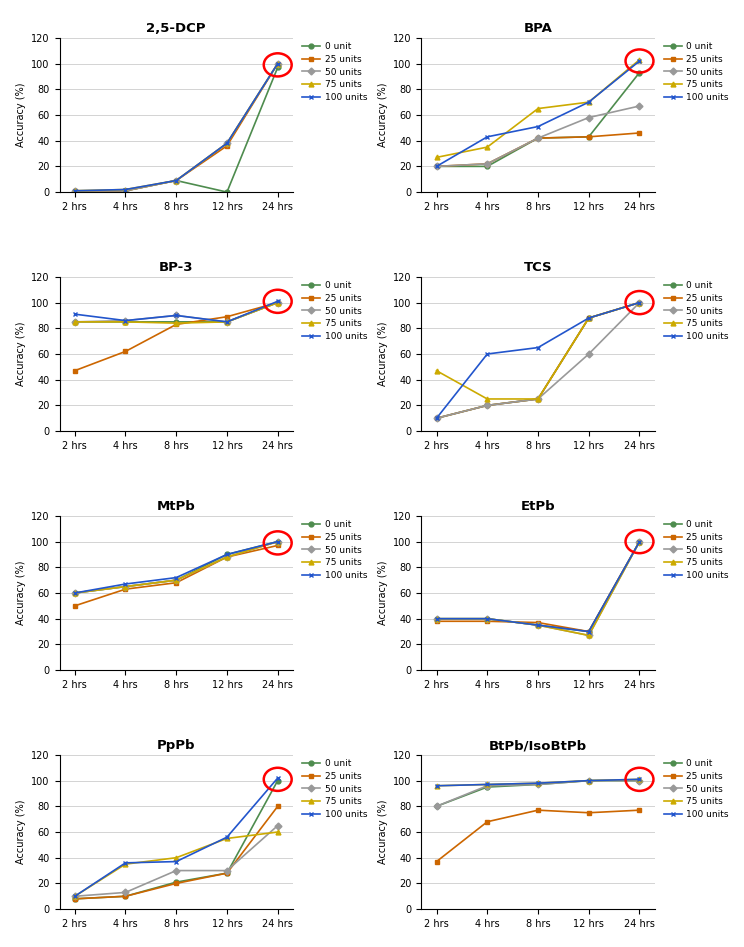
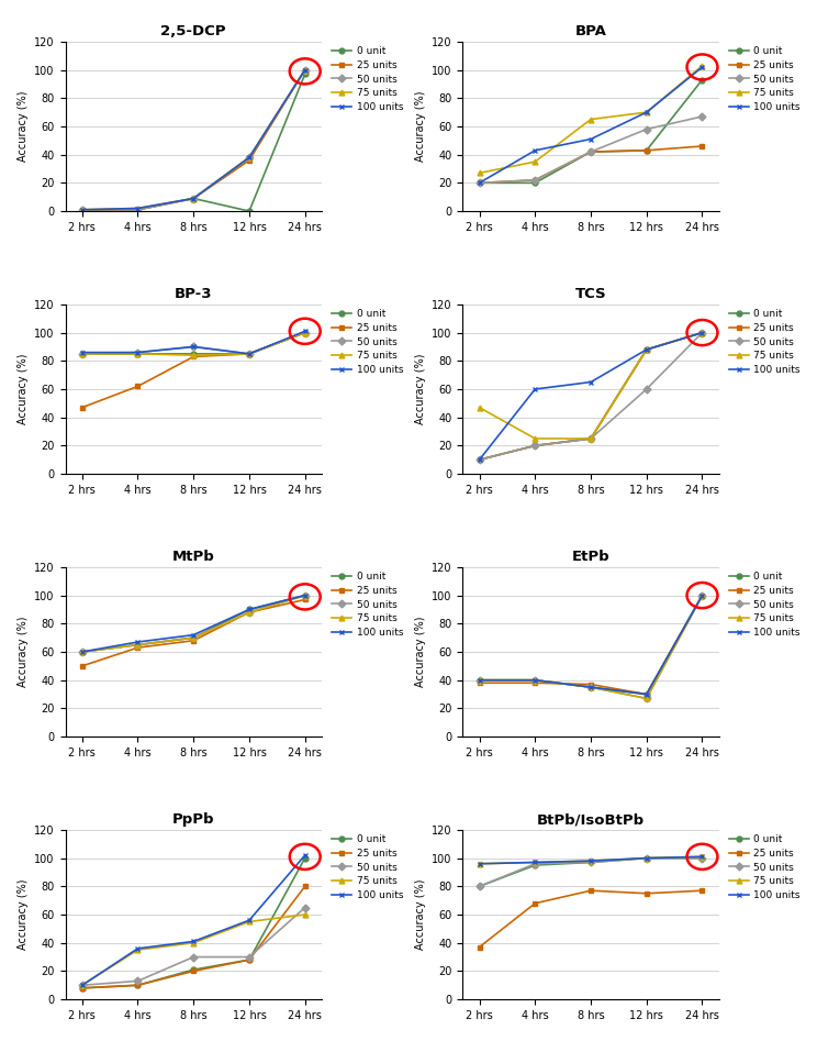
BP-3/100 units/2 hrs: 91 -> 86
BP-3/25 units/12 hrs: 89 -> 85
PpPb/100 units/8 hrs: 37 -> 41
